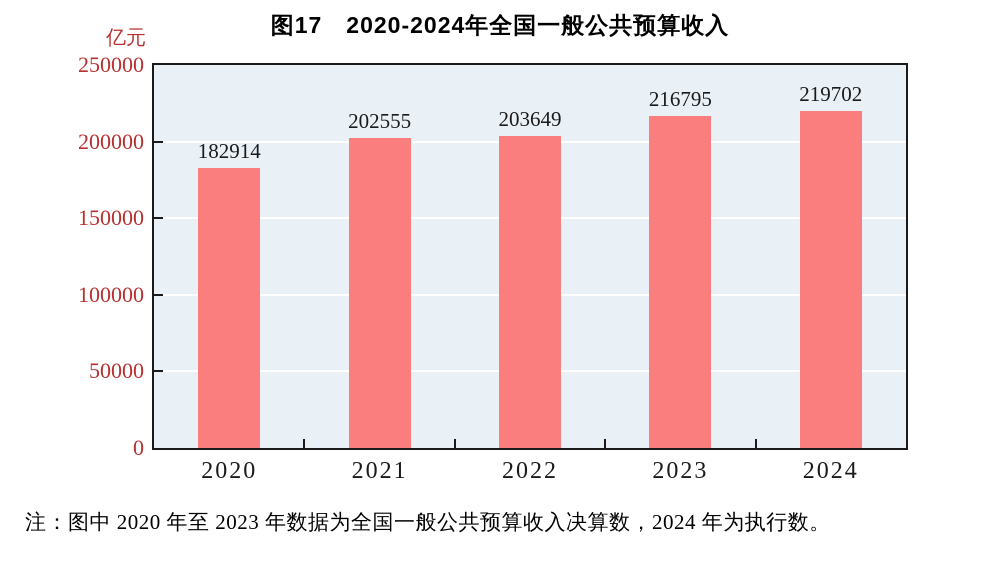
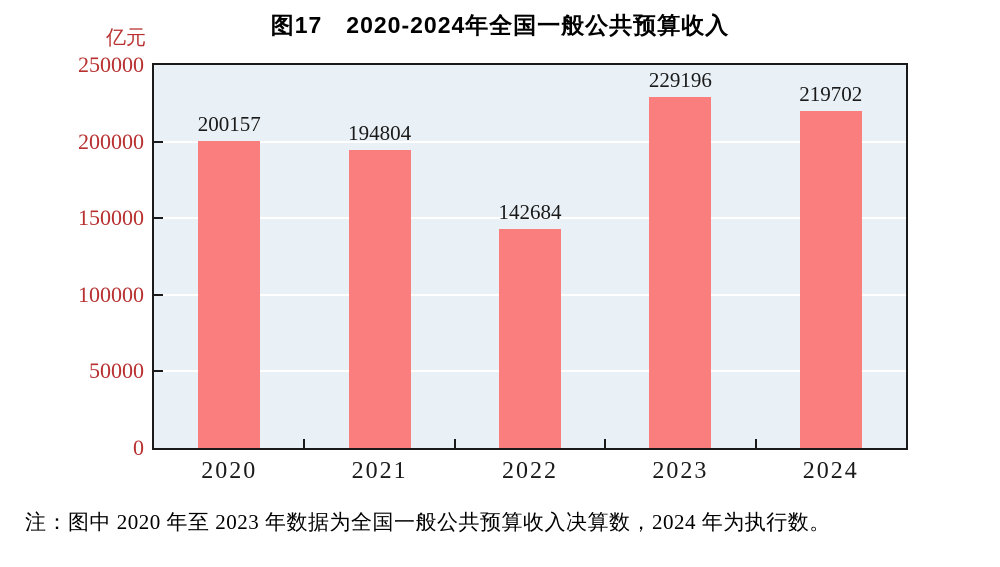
2020: 182914 -> 200157
2021: 202555 -> 194804
2022: 203649 -> 142684
2023: 216795 -> 229196
